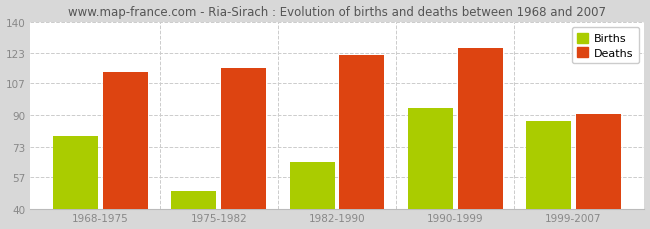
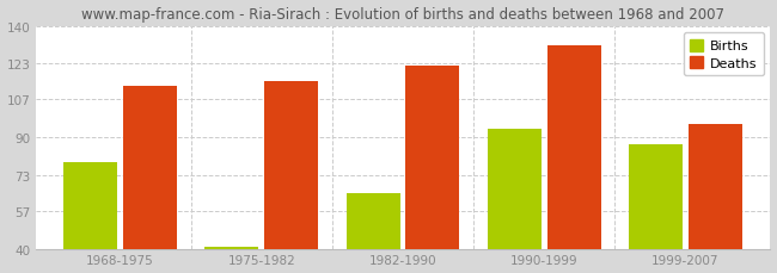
Births/1975-1982: 50 -> 41
Deaths/1990-1999: 126 -> 131
Deaths/1999-2007: 91 -> 96
